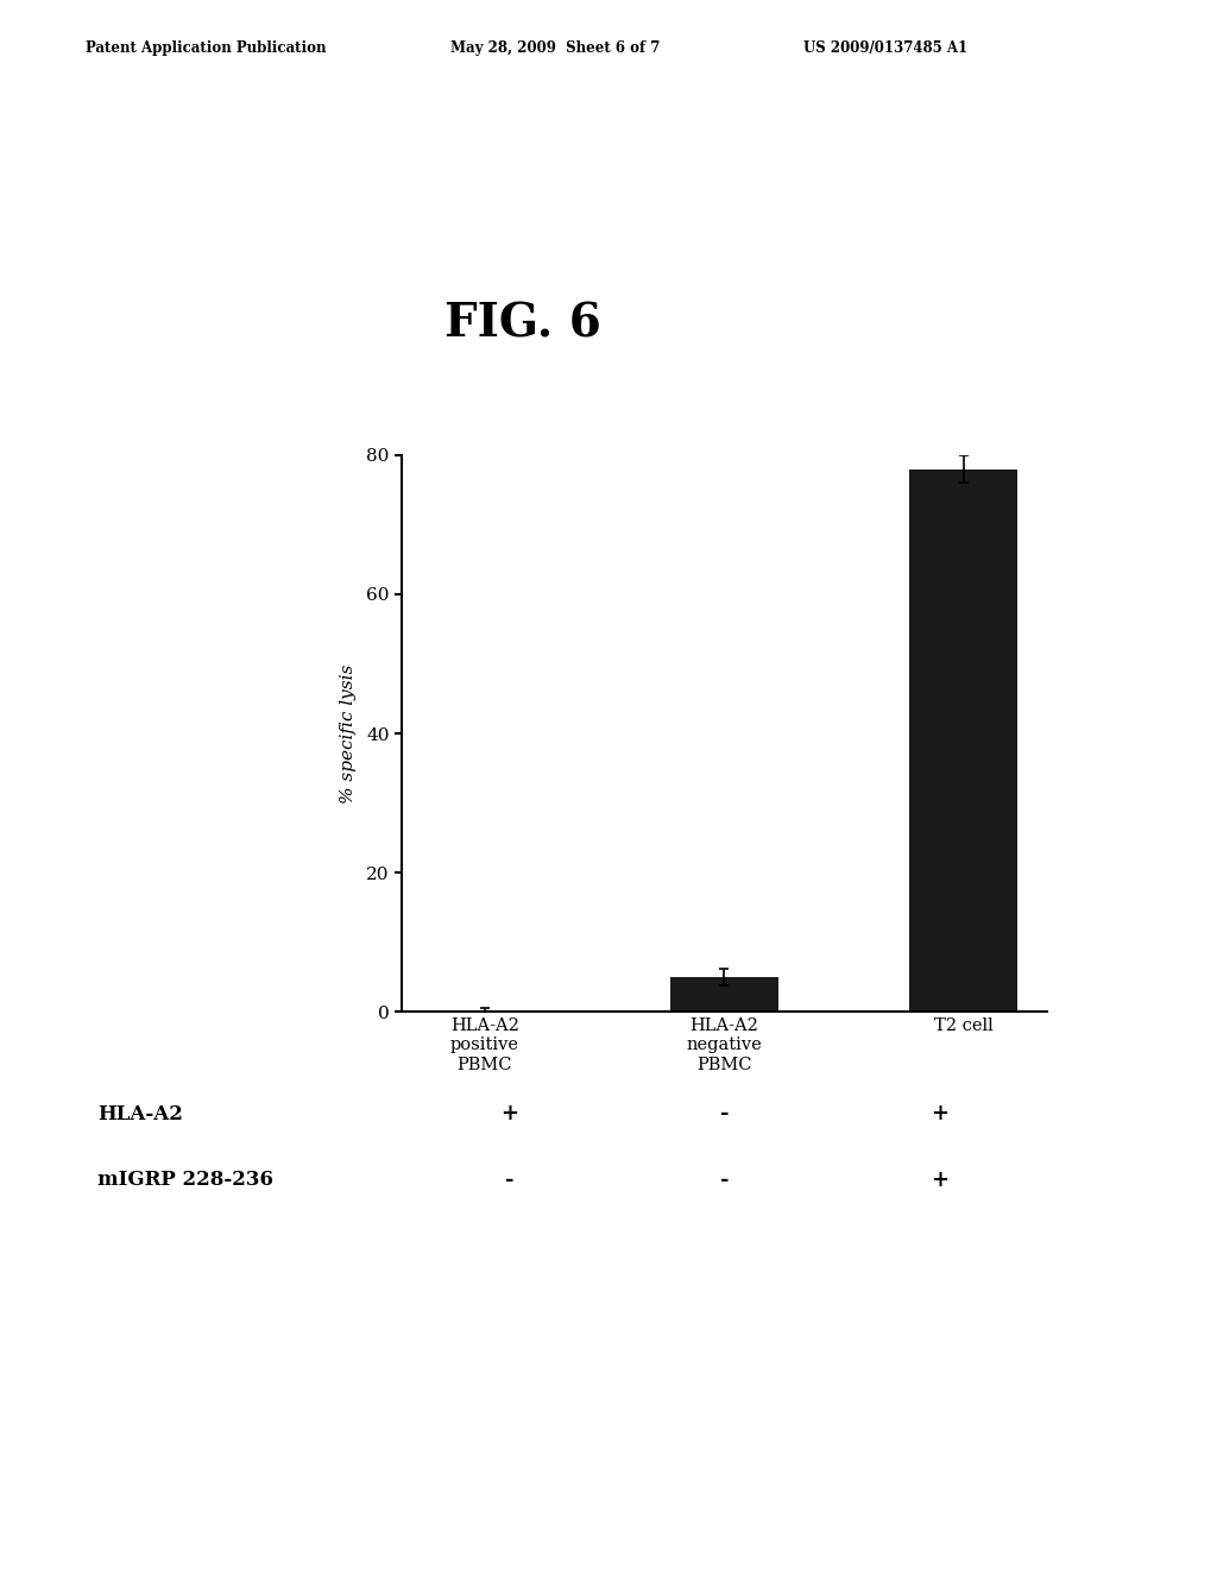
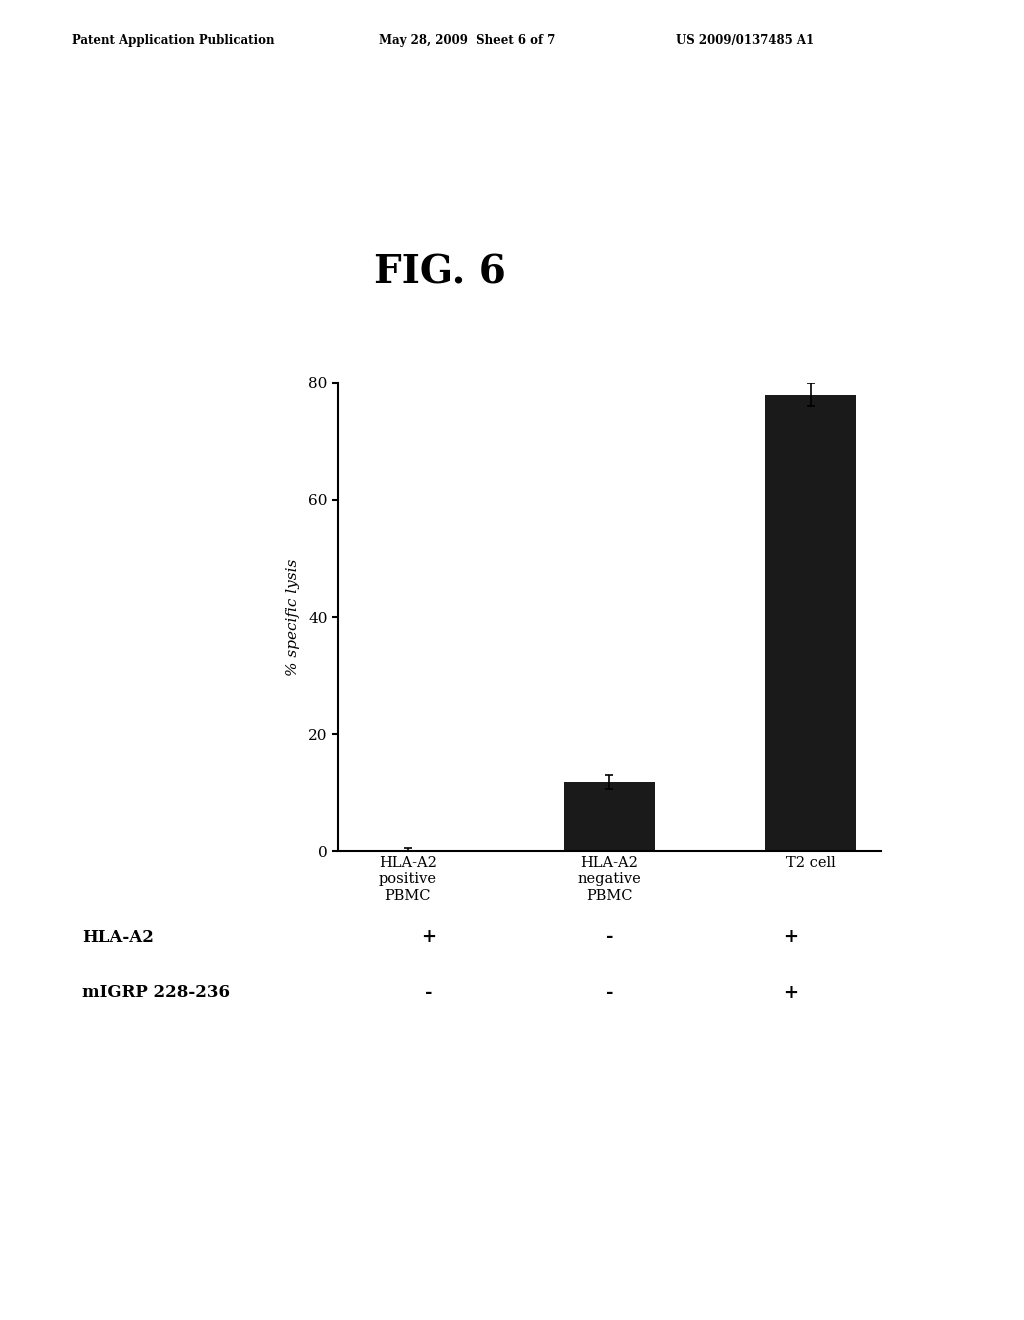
HLA-A2 negative PBMC: 5.0 -> 11.8
